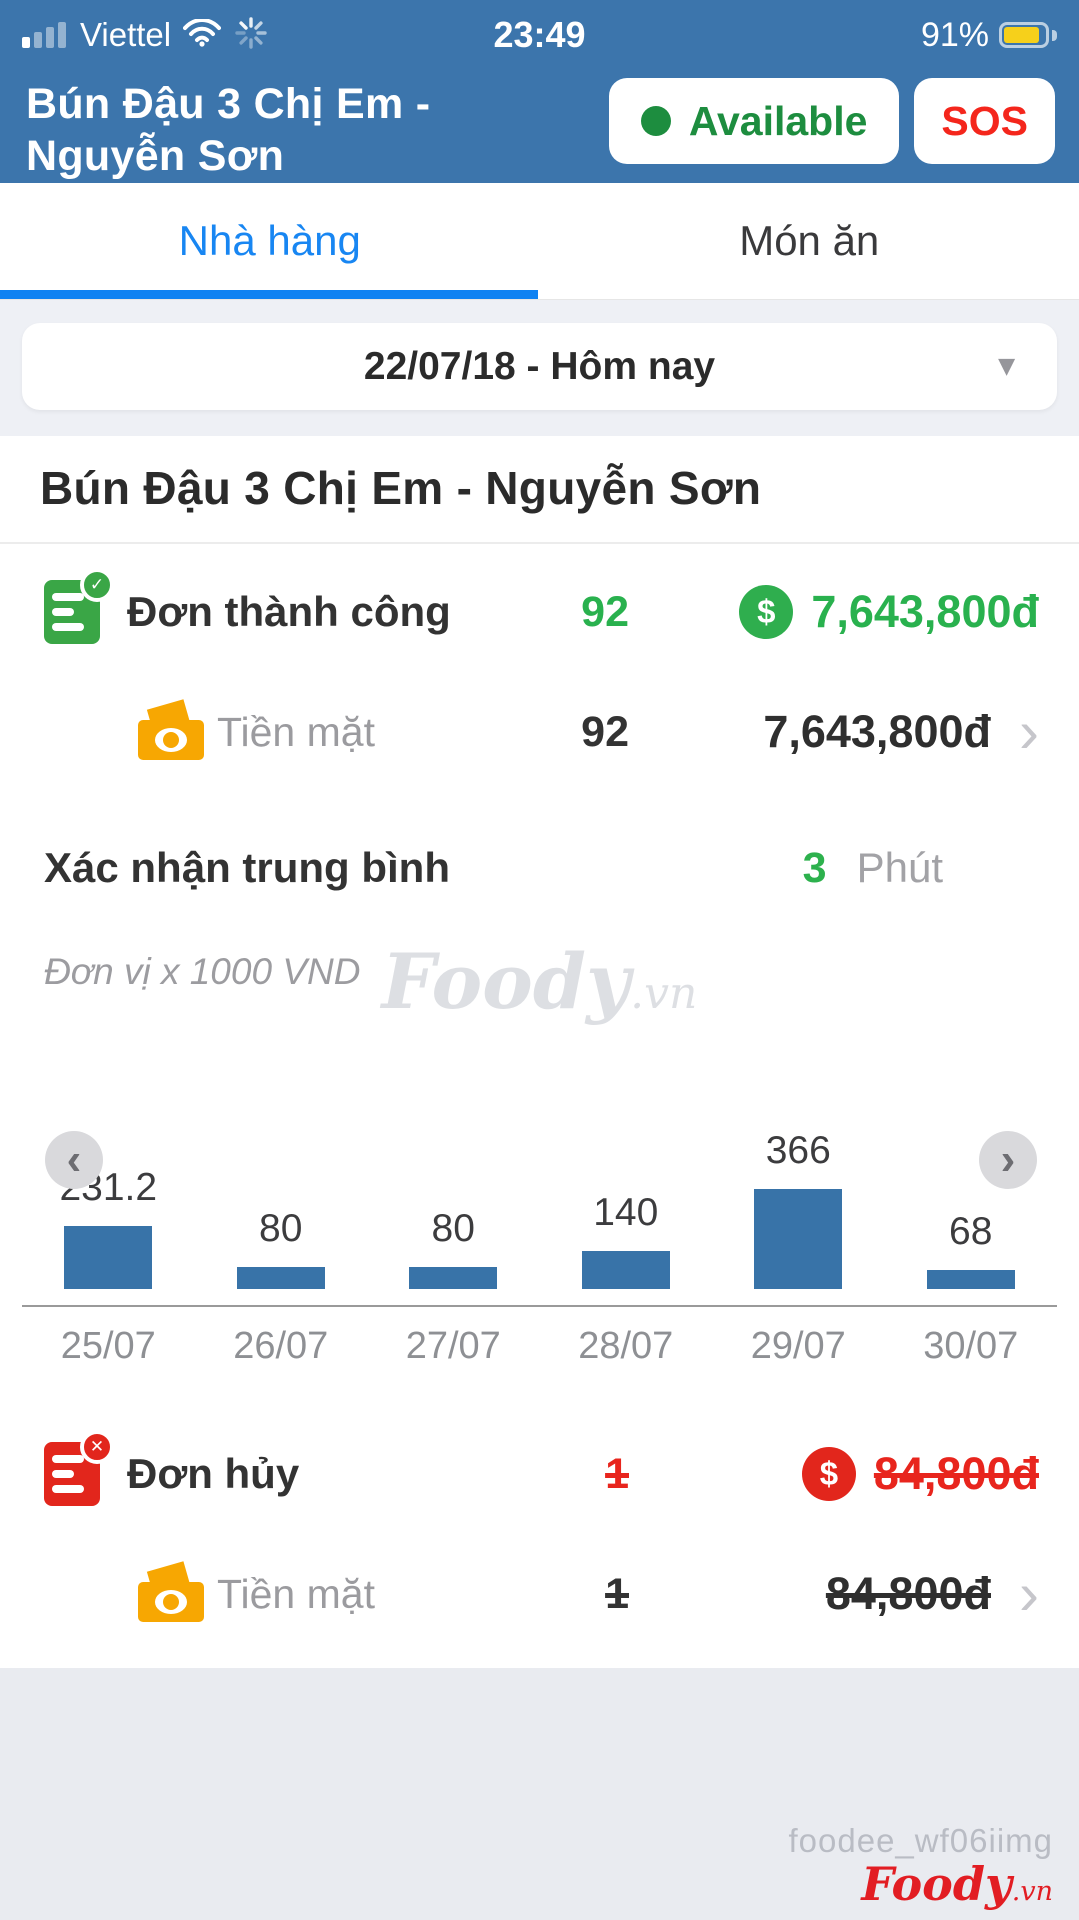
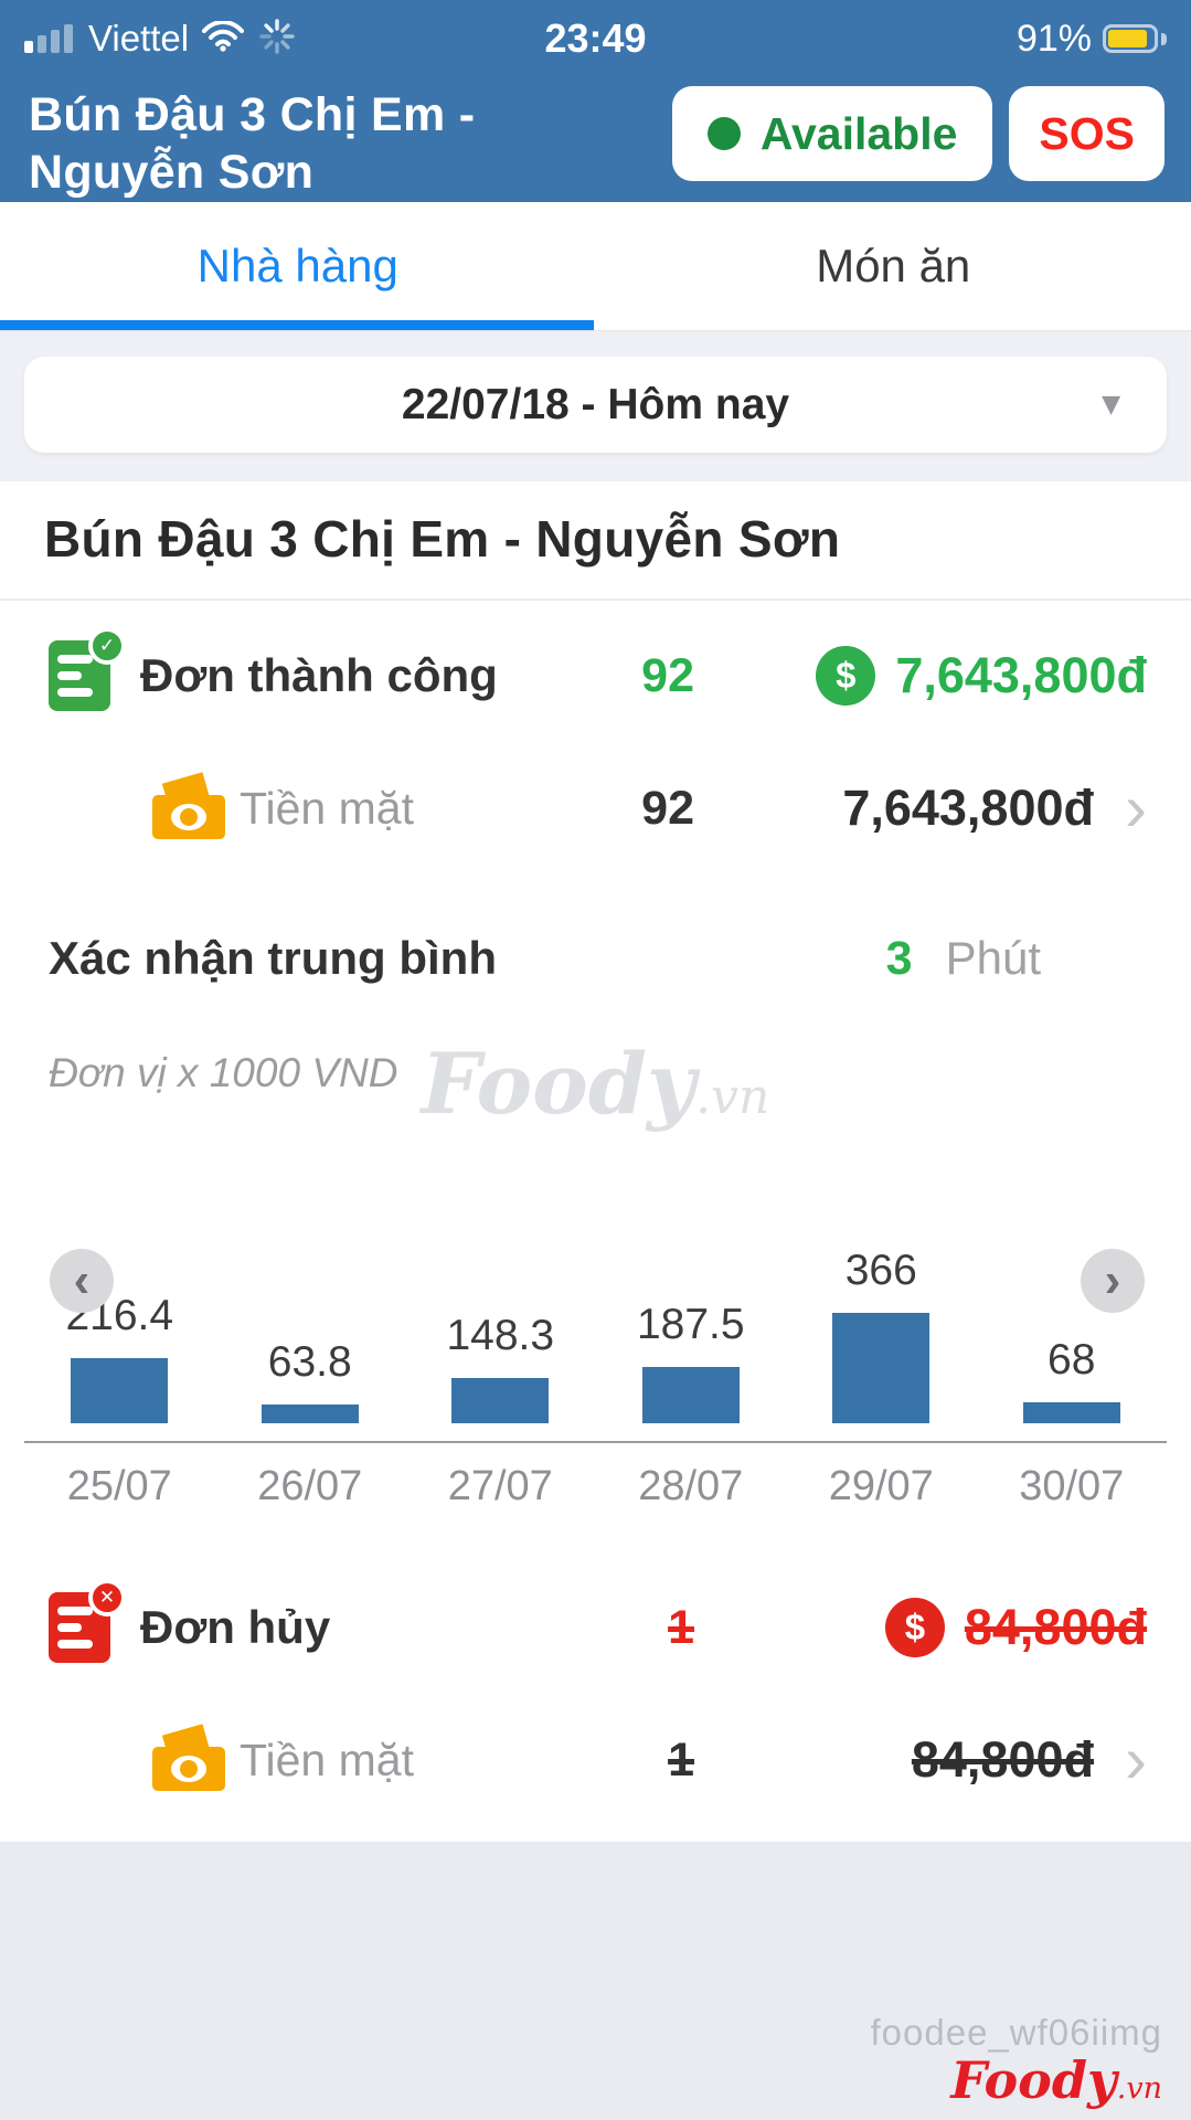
25/07: 231.2 -> 216.4
26/07: 80 -> 63.8
27/07: 80 -> 148.3
28/07: 140 -> 187.5
